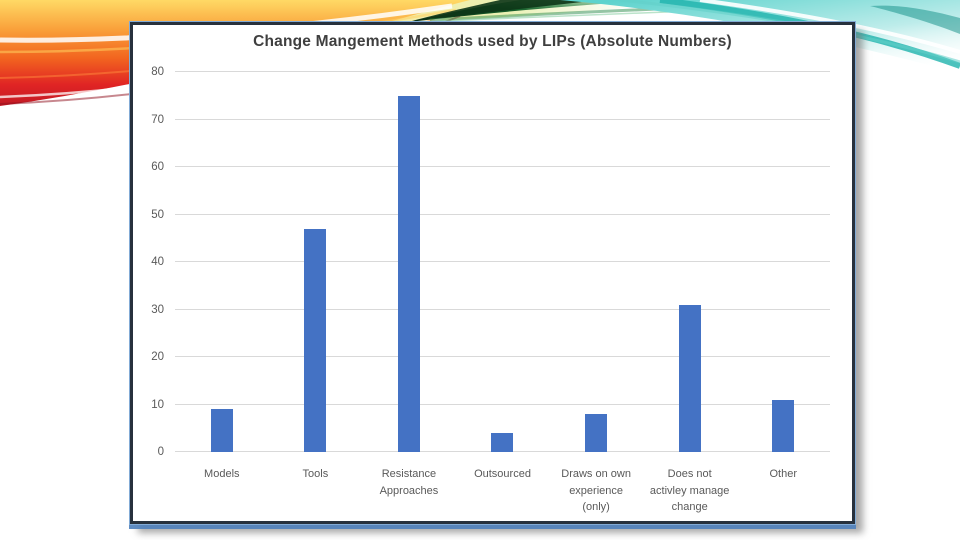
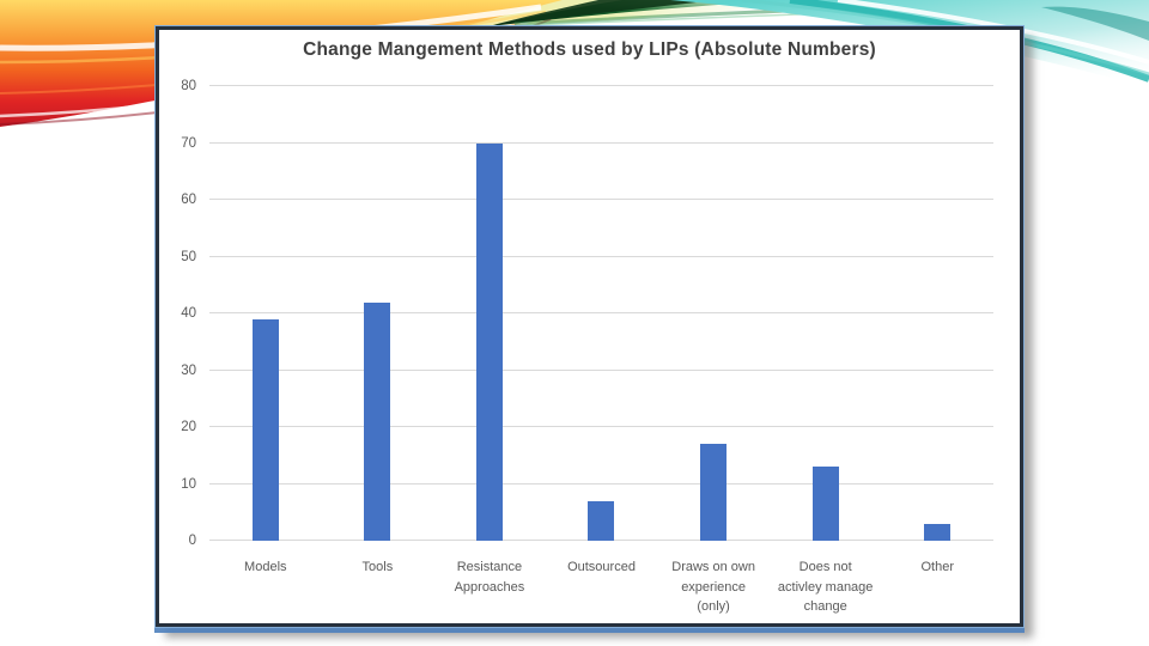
Models: 9 -> 39
Tools: 47 -> 42
Resistance Approaches: 75 -> 70
Outsourced: 4 -> 7
Draws on own experience (only): 8 -> 17
Does not activley manage change: 31 -> 13
Other: 11 -> 3
